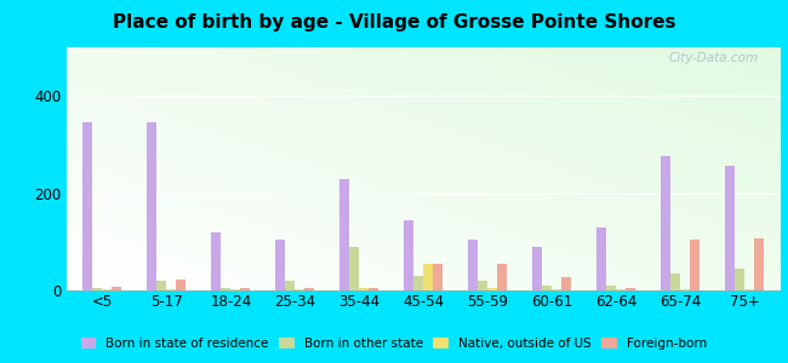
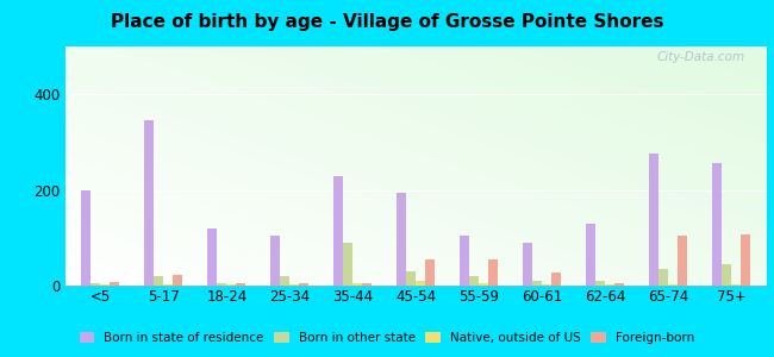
Born in state of residence/<5: 345 -> 200
Born in state of residence/45-54: 145 -> 195
Native, outside of US/45-54: 55 -> 10
